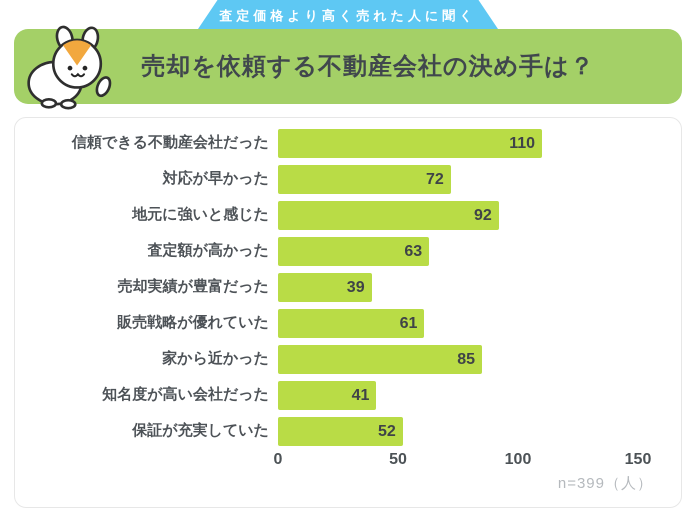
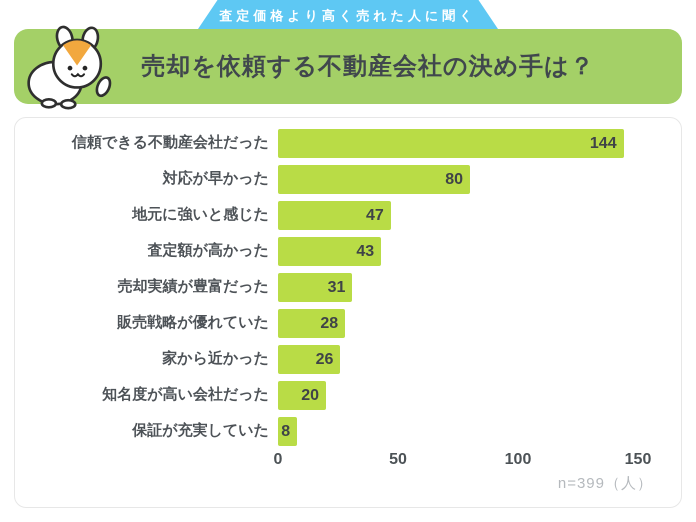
信頼できる不動産会社だった: 110 -> 144
対応が早かった: 72 -> 80
地元に強いと感じた: 92 -> 47
査定額が高かった: 63 -> 43
売却実績が豊富だった: 39 -> 31
販売戦略が優れていた: 61 -> 28
家から近かった: 85 -> 26
知名度が高い会社だった: 41 -> 20
保証が充実していた: 52 -> 8
